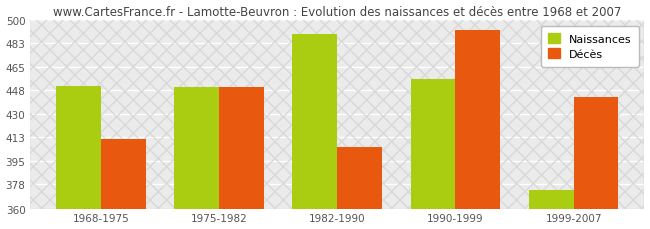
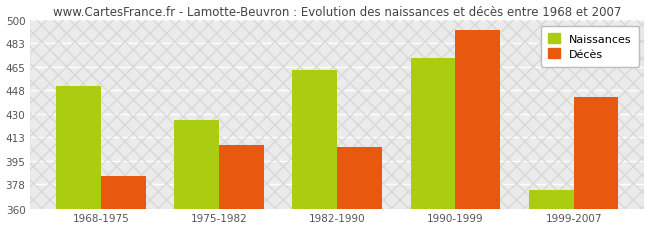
Décès/1968-1975: 412 -> 384
Naissances/1975-1982: 450 -> 426
Décès/1975-1982: 450 -> 407
Naissances/1982-1990: 490 -> 463
Naissances/1990-1999: 456 -> 472
